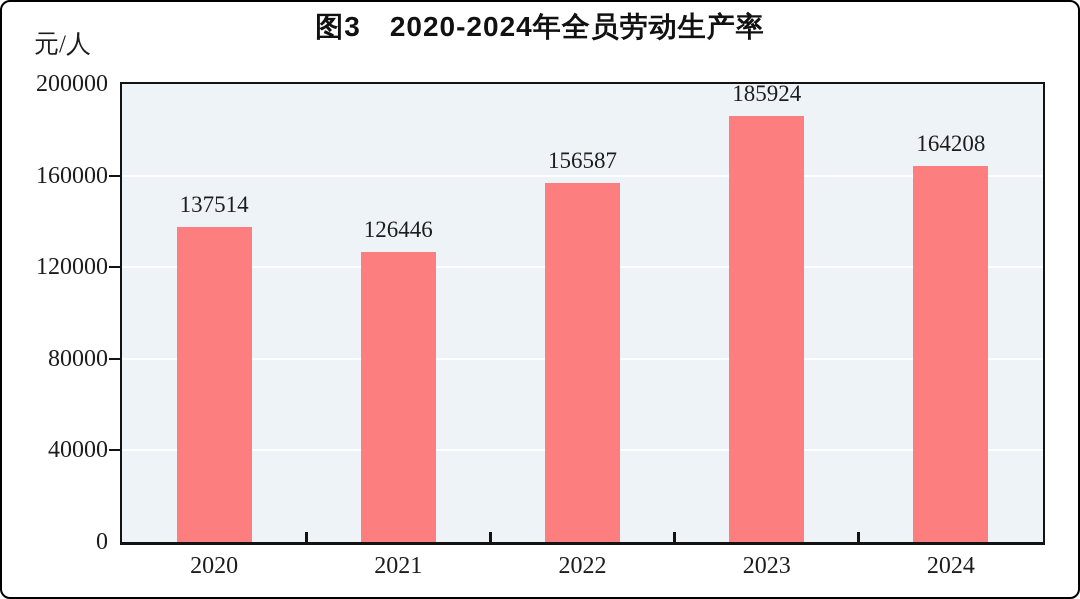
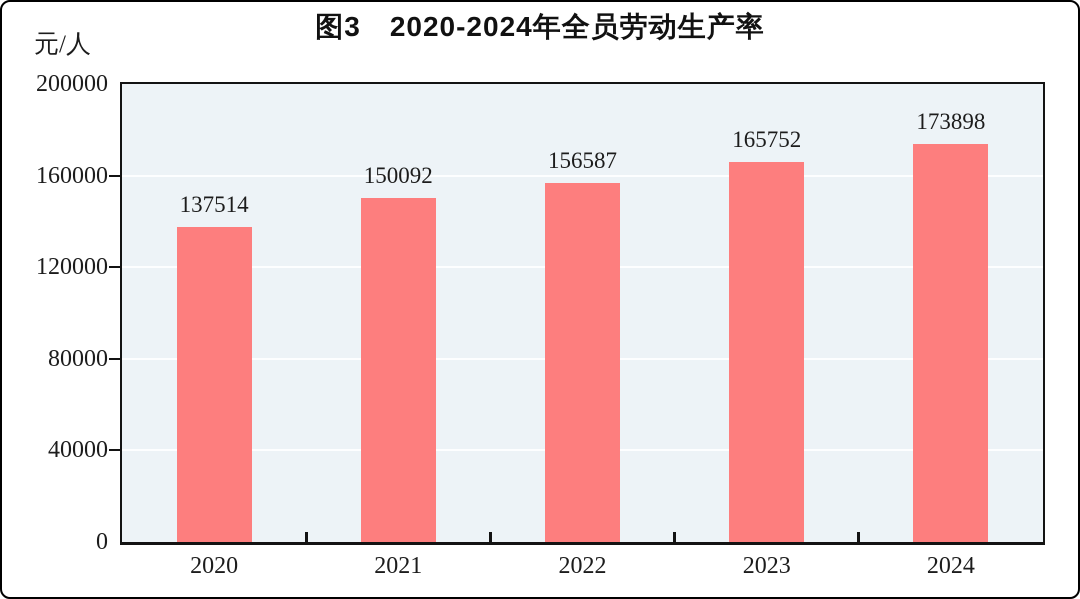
2021: 126446 -> 150092
2023: 185924 -> 165752
2024: 164208 -> 173898
